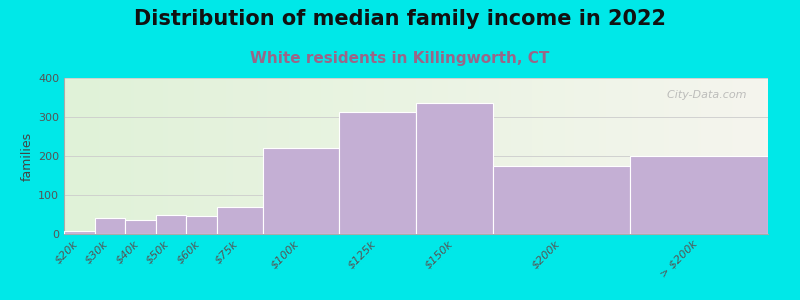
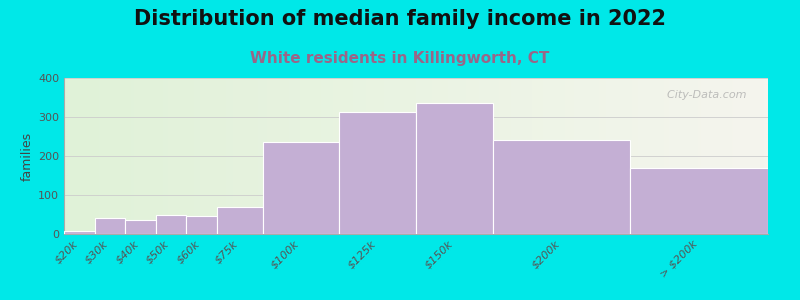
$100k: 220 -> 235
$200k: 175 -> 242
> $200k: 200 -> 168
